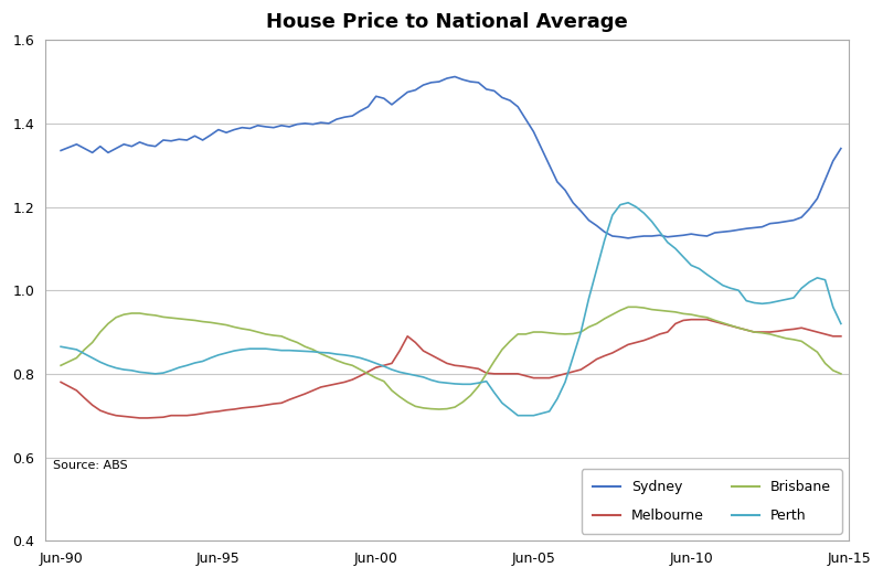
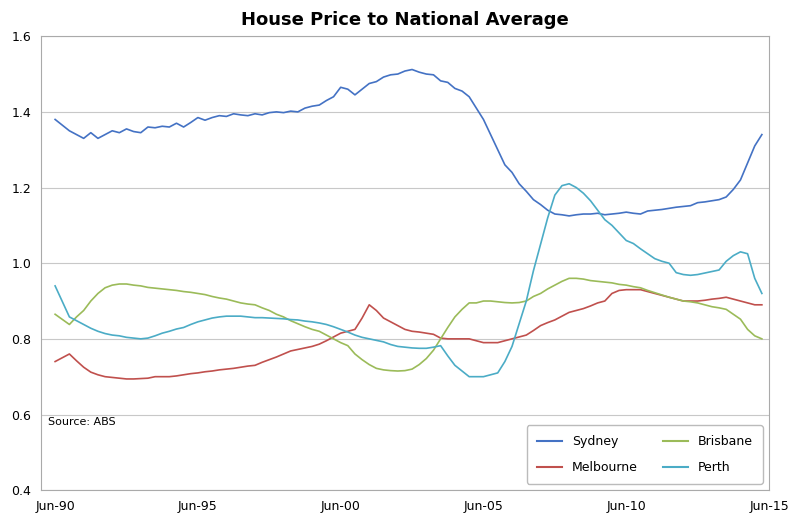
Sydney/Jun-90: 1.335 -> 1.380
Melbourne/Jun-90: 0.780 -> 0.740
Brisbane/Jun-90: 0.820 -> 0.865
Perth/Jun-90: 0.865 -> 0.940
